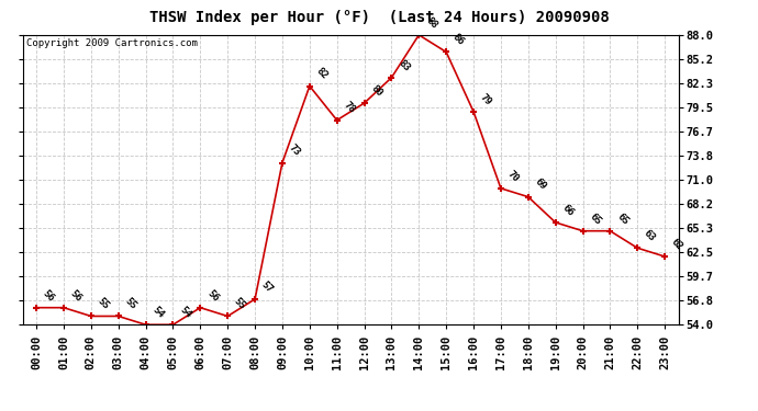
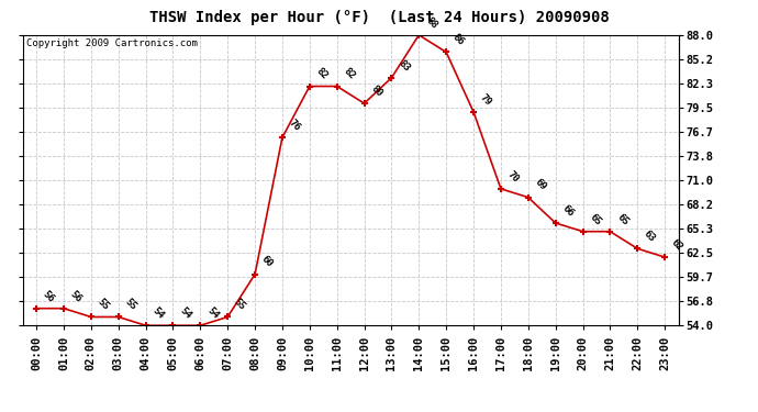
06:00: 56 -> 54
08:00: 57 -> 60
09:00: 73 -> 76
11:00: 78 -> 82
